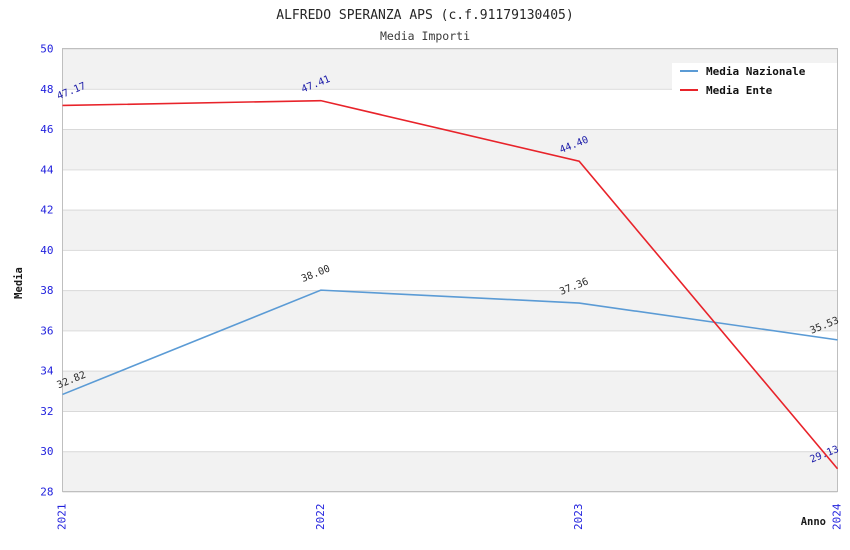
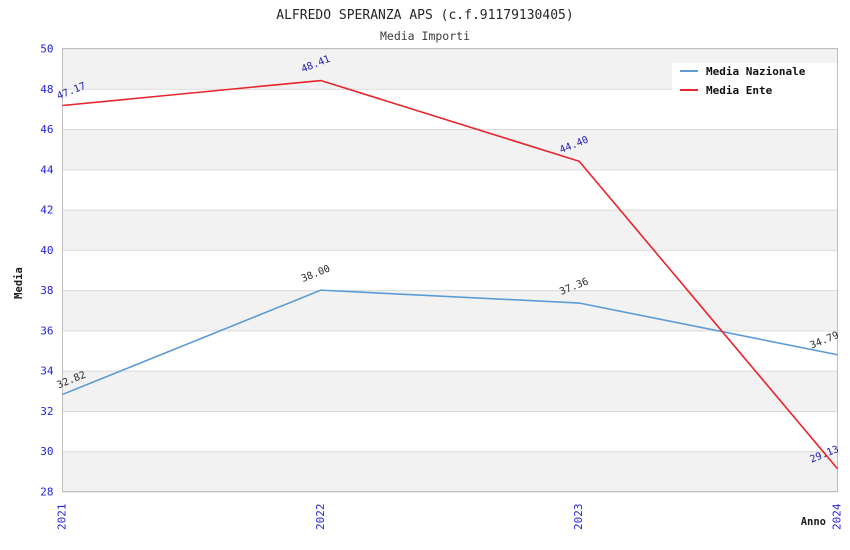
Media Ente/2022: 47.41 -> 48.41
Media Nazionale/2024: 35.53 -> 34.79
